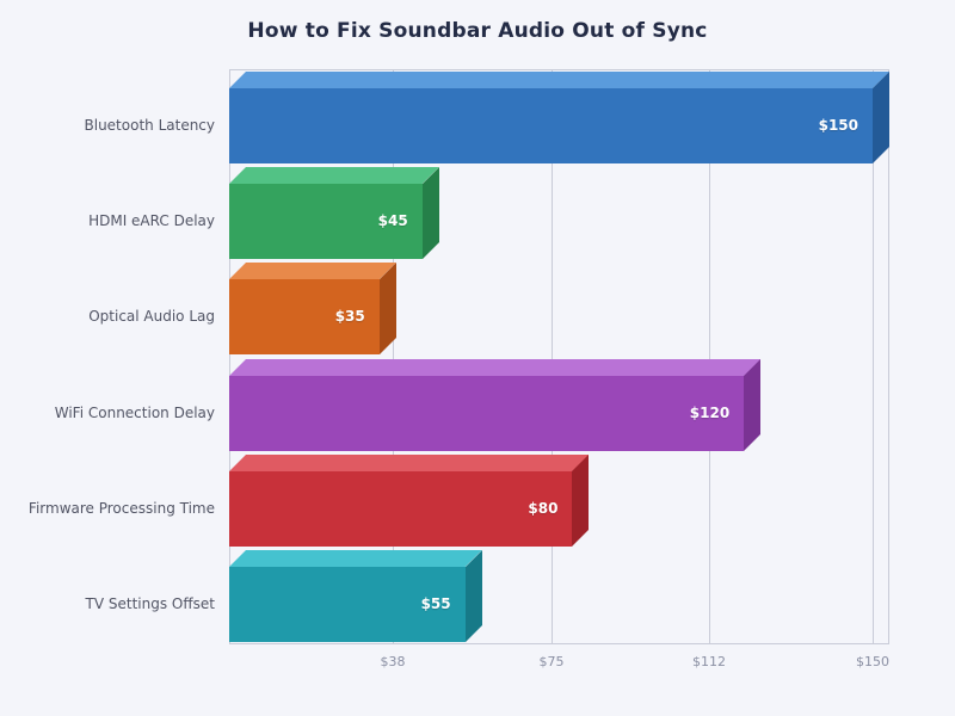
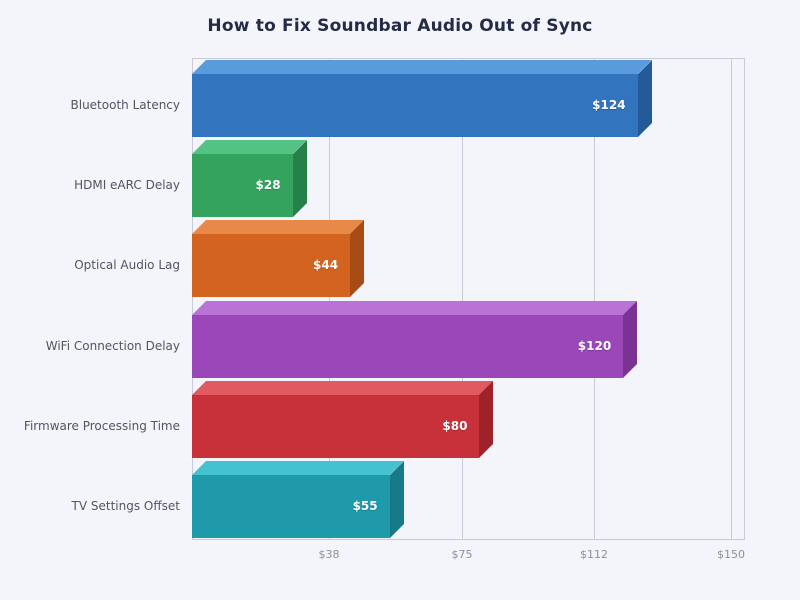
Bluetooth Latency: $150 -> $124
HDMI eARC Delay: $45 -> $28
Optical Audio Lag: $35 -> $44
